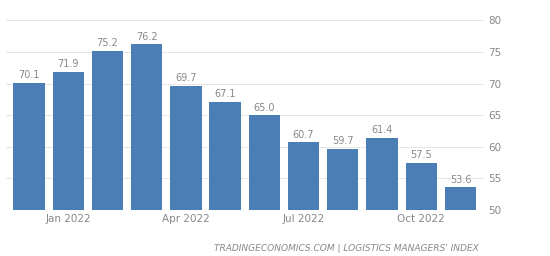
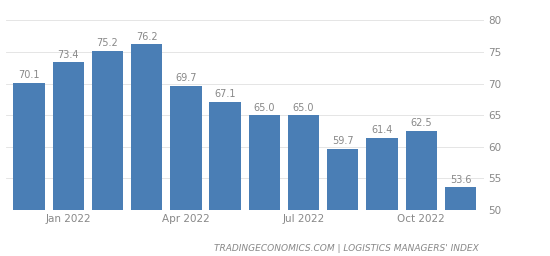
Jan 2022: 71.9 -> 73.4
Jul 2022: 60.7 -> 65.0
Oct 2022: 57.5 -> 62.5
